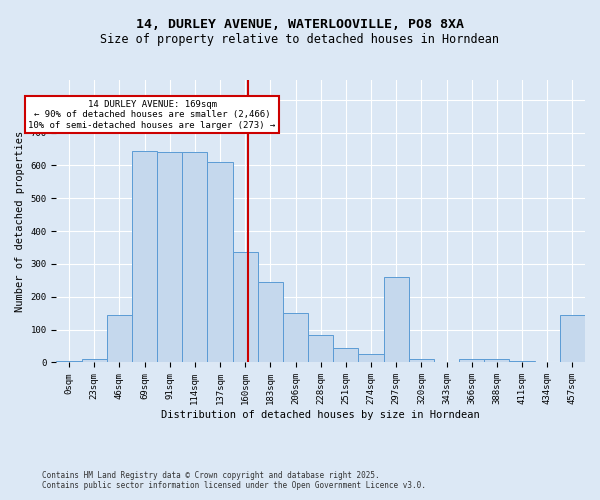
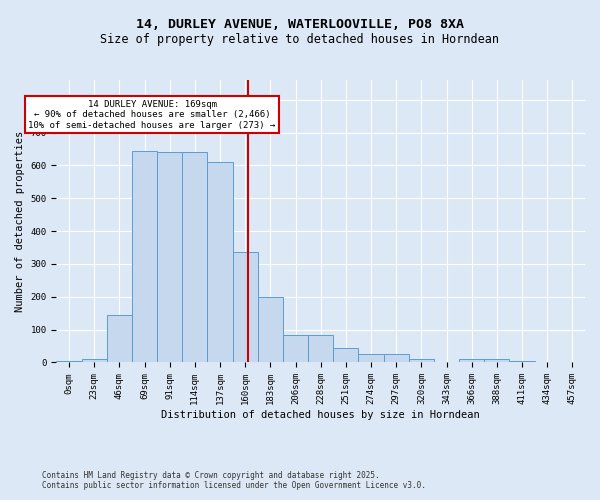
183sqm: 245 -> 200
206sqm: 150 -> 83
297sqm: 260 -> 25
457sqm: 145 -> 2
